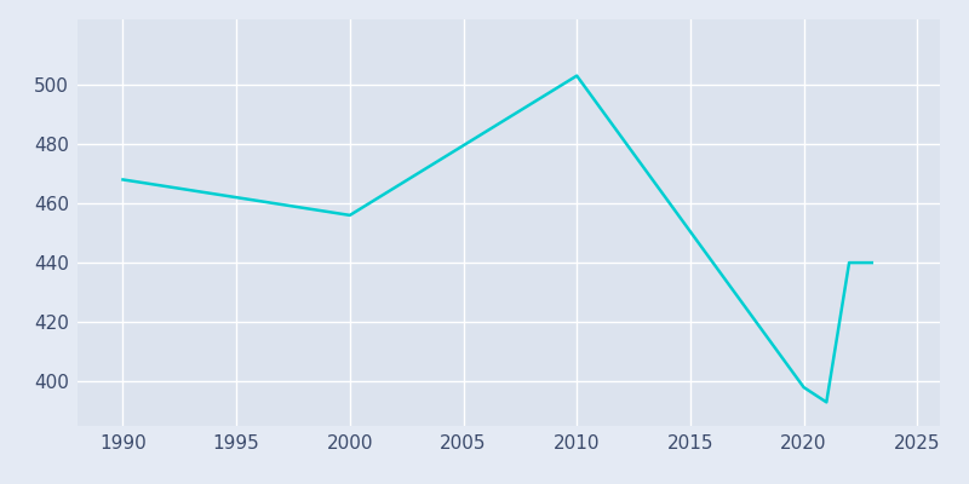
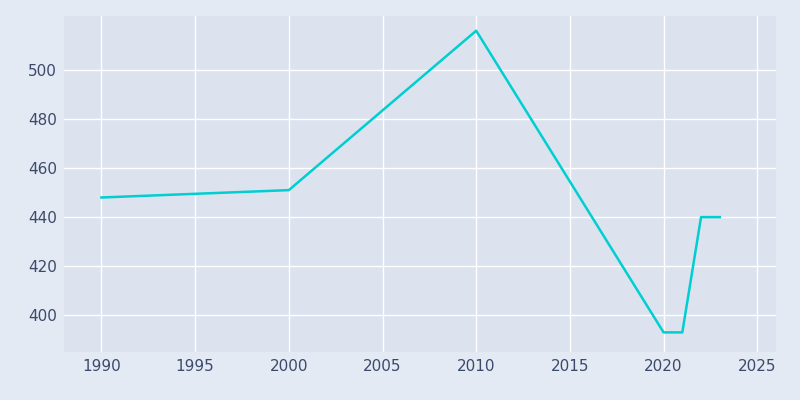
1990: 468 -> 448
2000: 456 -> 451
2010: 503 -> 516
2020: 398 -> 393
